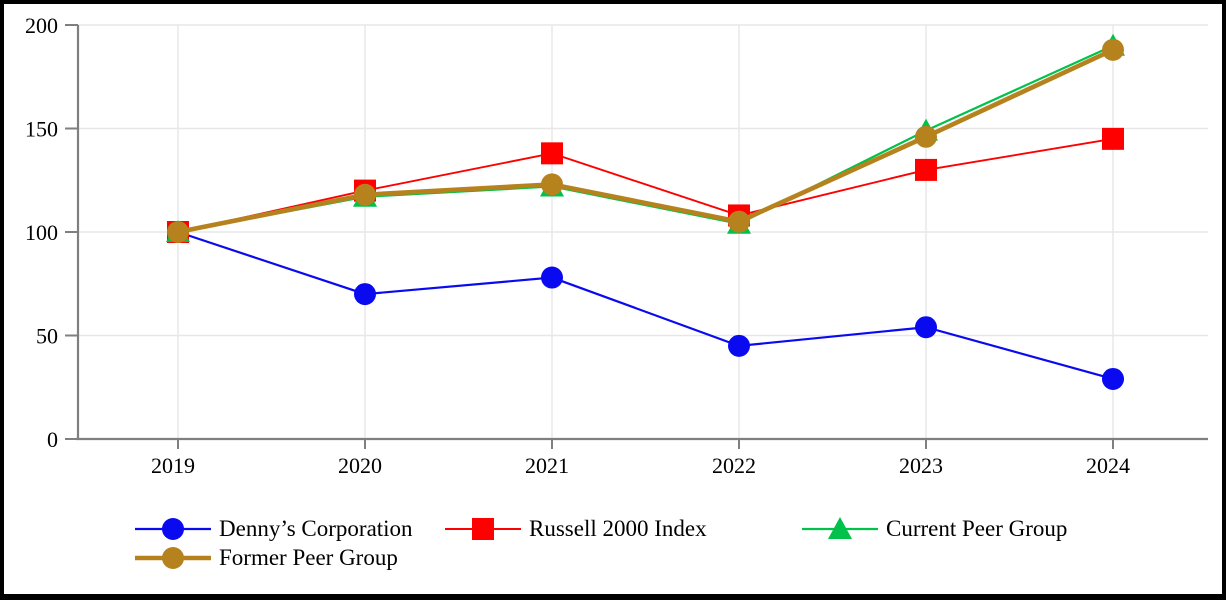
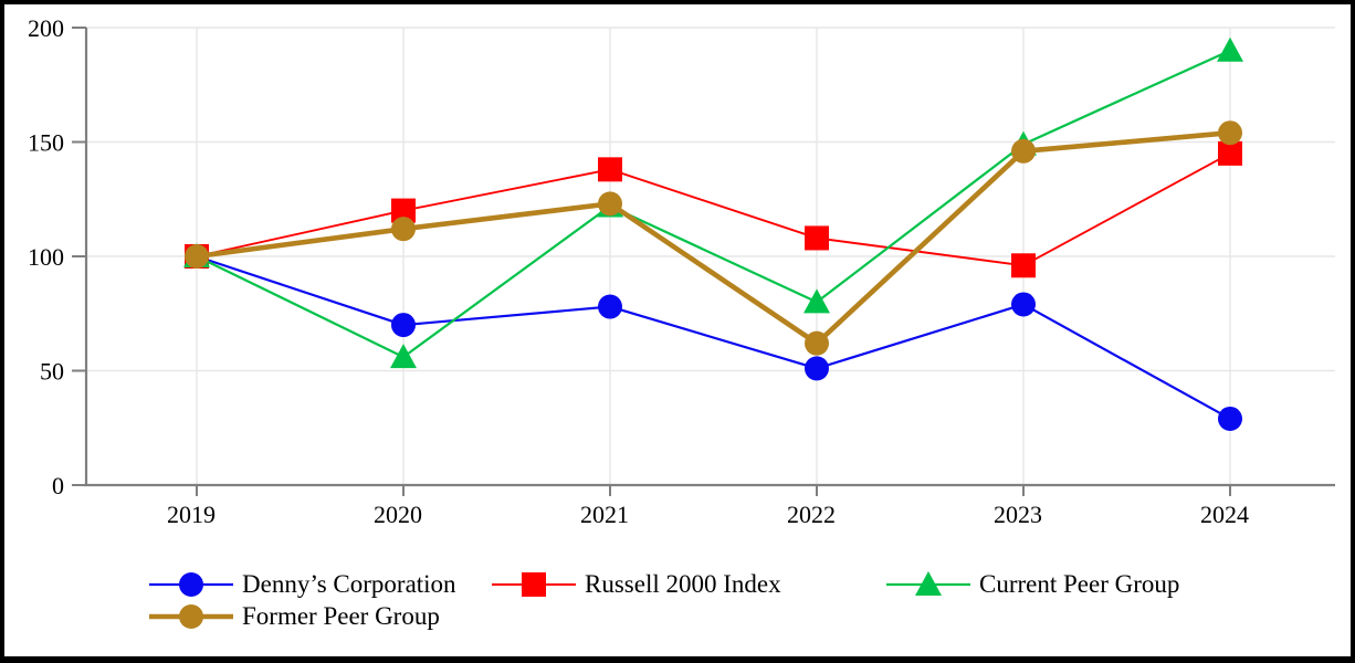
Current Peer Group/2020: 117 -> 56
Former Peer Group/2020: 118 -> 112
Denny’s Corporation/2022: 45 -> 51
Current Peer Group/2022: 104 -> 80
Former Peer Group/2022: 105 -> 62
Denny’s Corporation/2023: 54 -> 79
Russell 2000 Index/2023: 130 -> 96
Former Peer Group/2024: 188 -> 154
